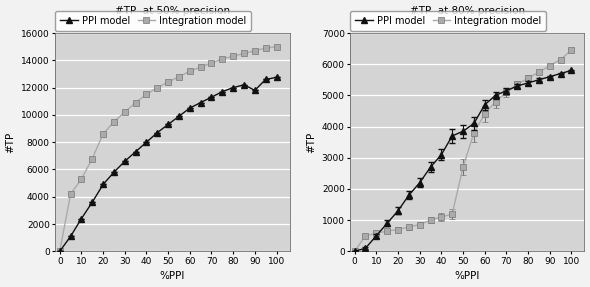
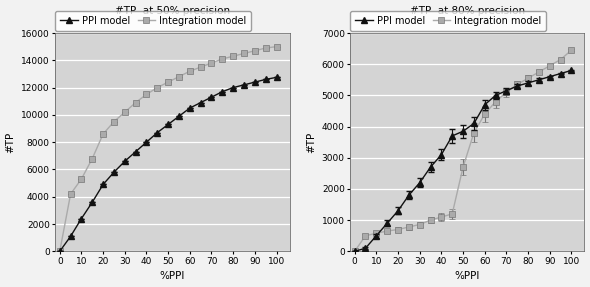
#TP at 50% precision/PPI model/90: 11800 -> 12400
